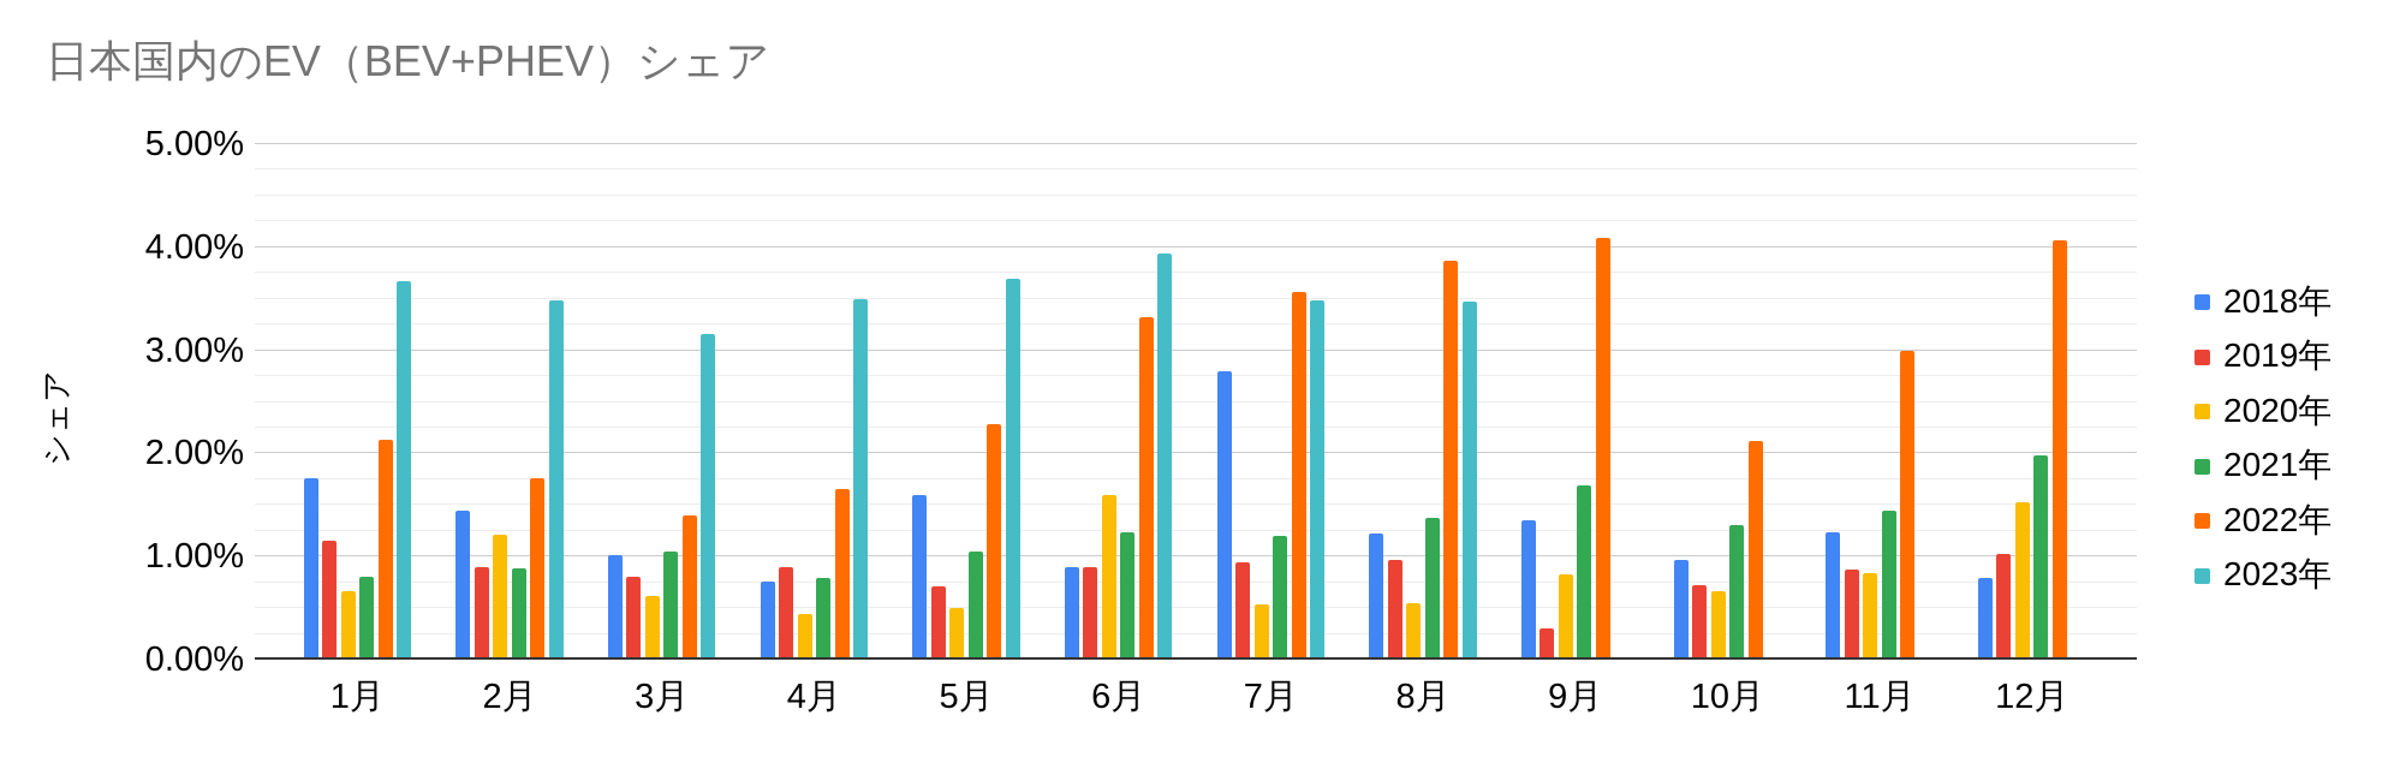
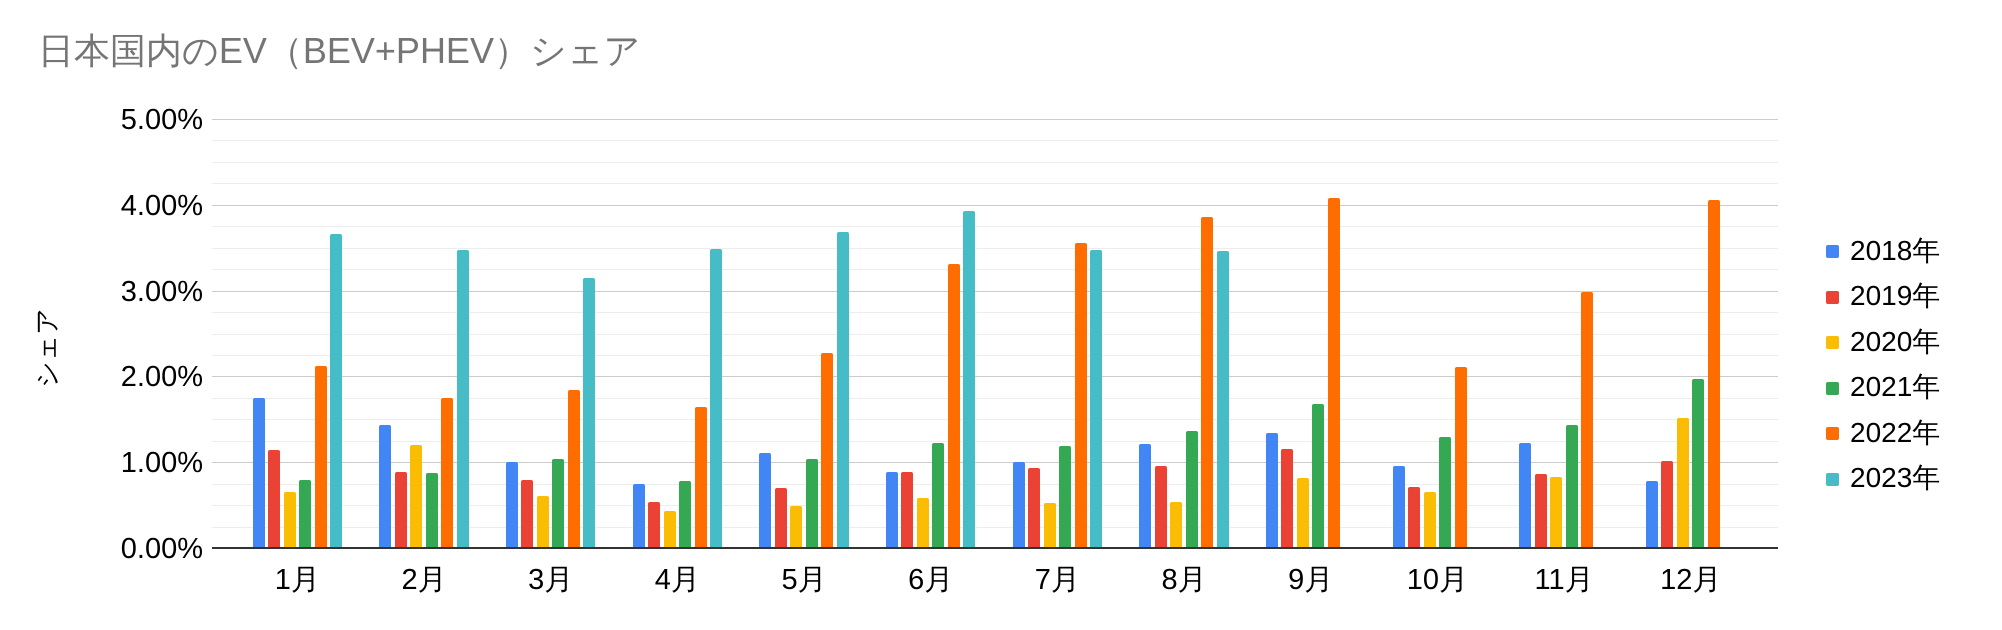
2022年/3月: 1.4% -> 1.9%
2019年/4月: 0.9% -> 0.6%
2018年/5月: 1.6% -> 1.1%
2020年/6月: 1.6% -> 0.6%
2018年/7月: 2.8% -> 1.0%
2019年/9月: 0.3% -> 1.2%
